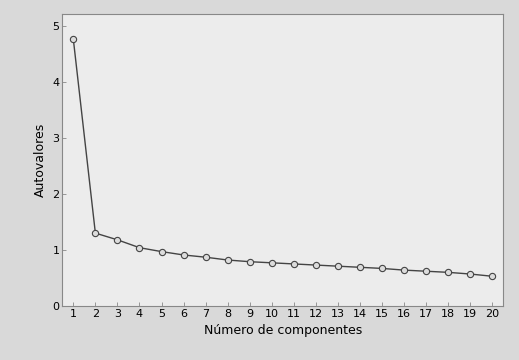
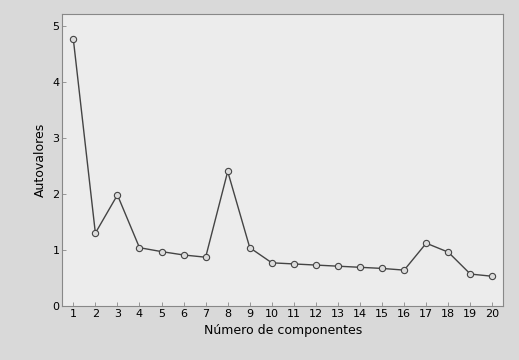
3: 1.18 -> 1.98
8: 0.82 -> 2.40
9: 0.79 -> 1.04
17: 0.62 -> 1.12
18: 0.60 -> 0.96
